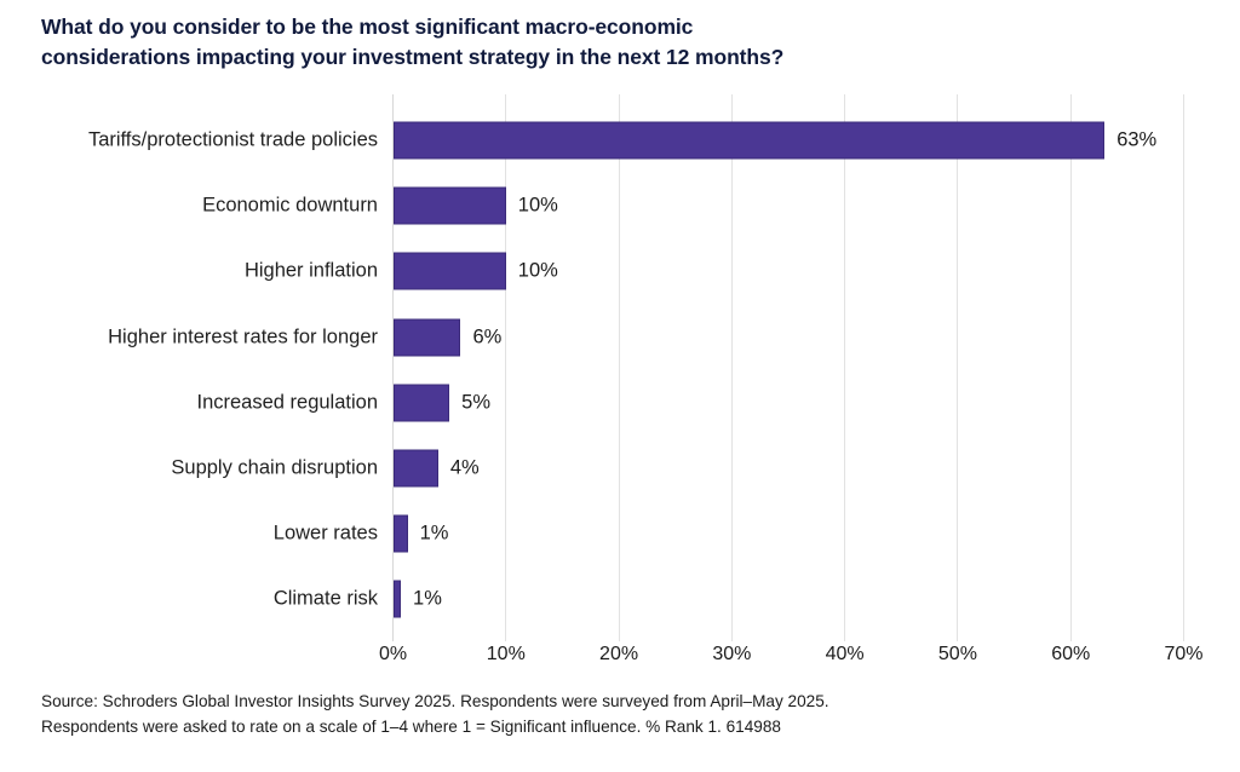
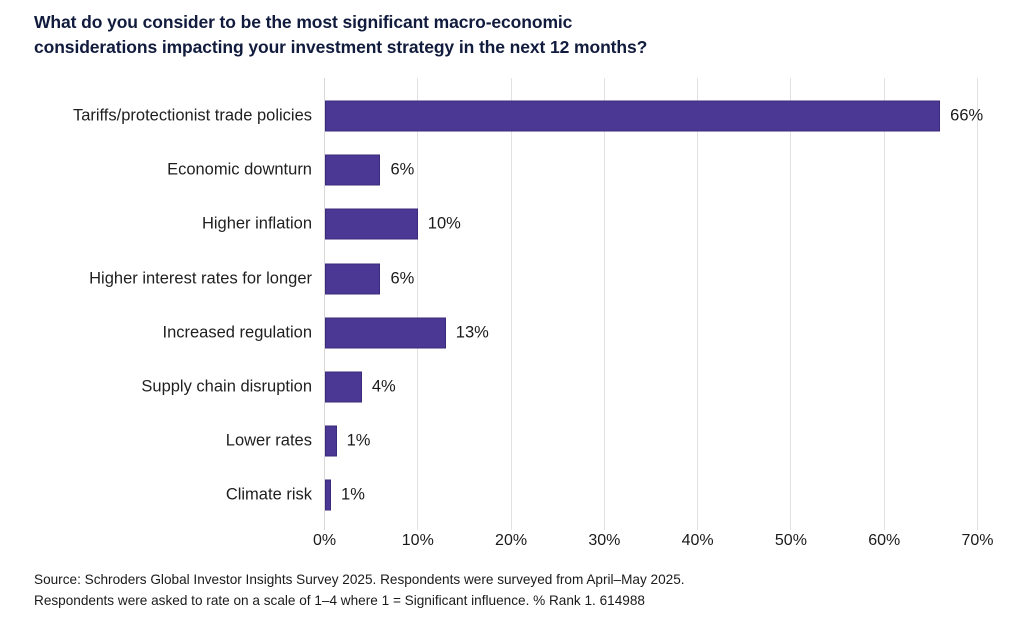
Tariffs/protectionist trade policies: 63% -> 66%
Economic downturn: 10% -> 6%
Increased regulation: 5% -> 13%
